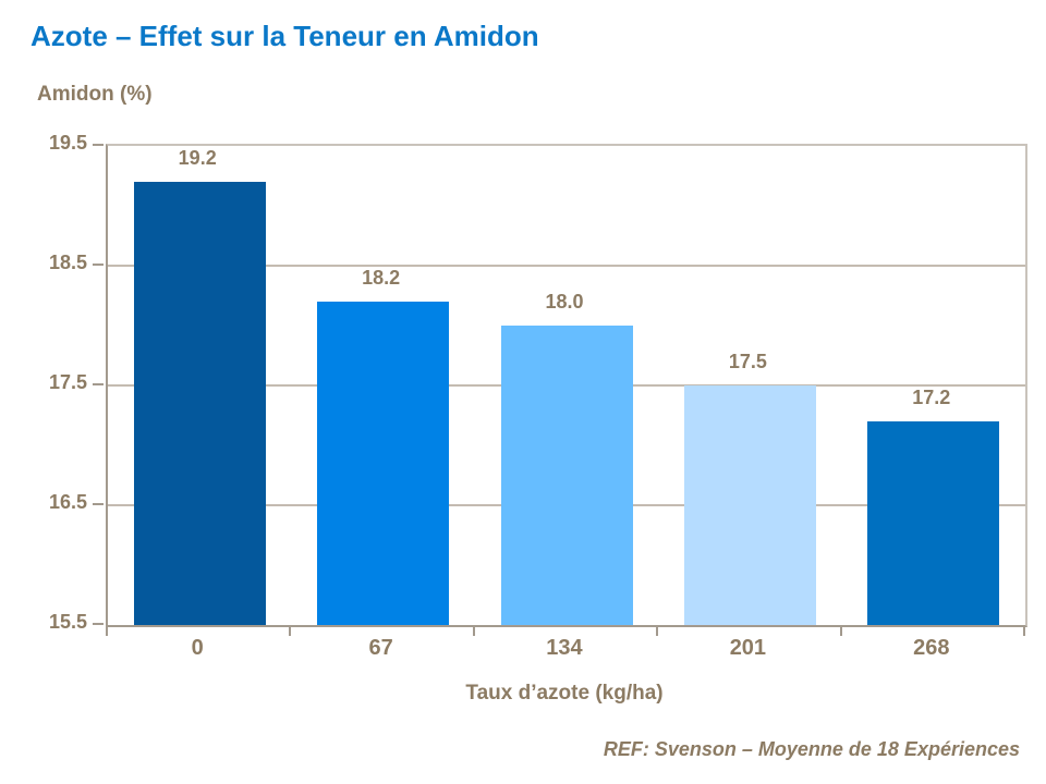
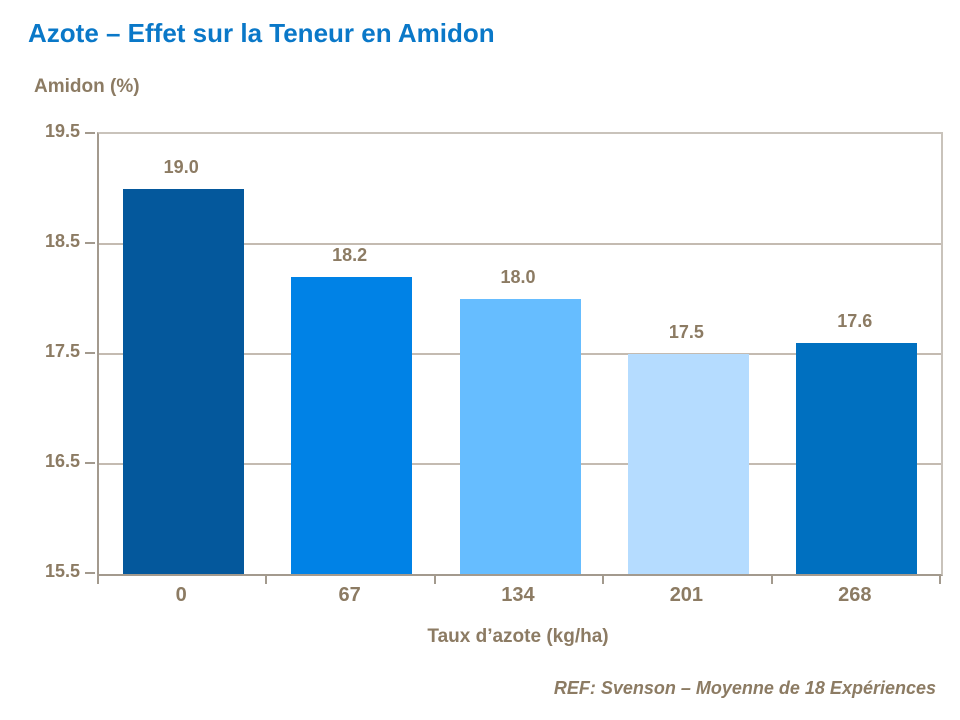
0: 19.2 -> 19.0
268: 17.2 -> 17.6
